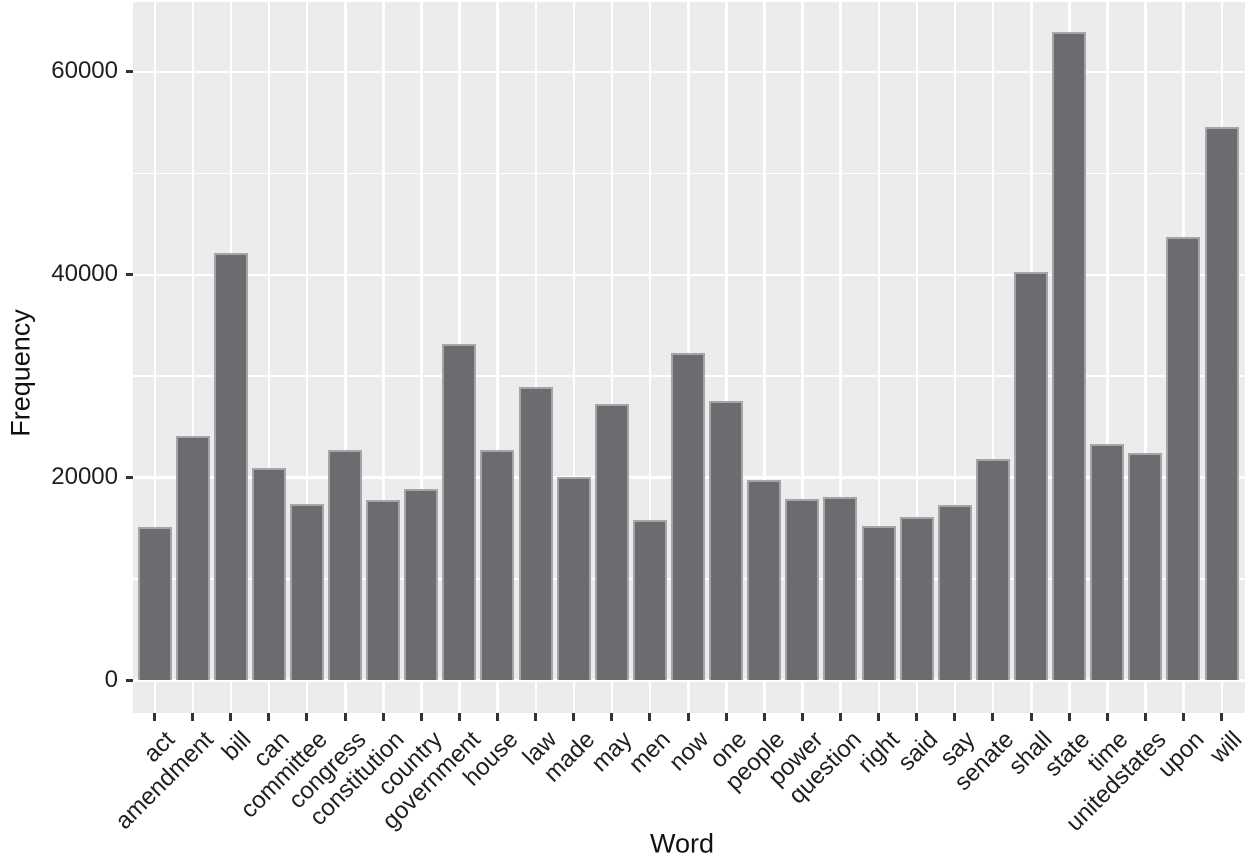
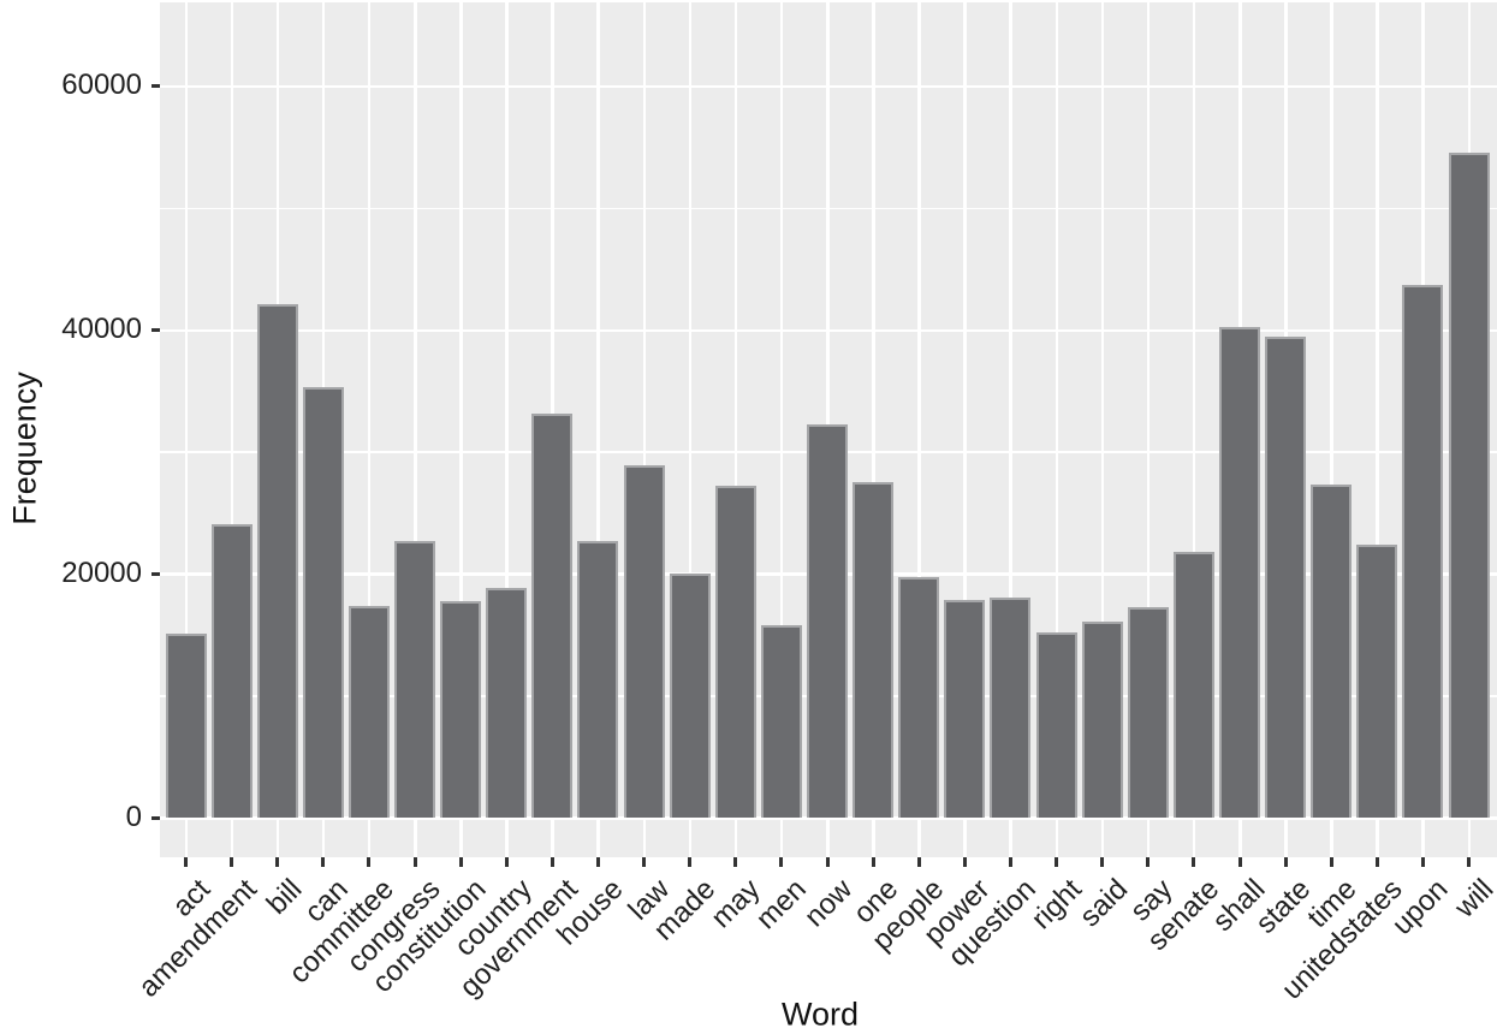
can: 21000 -> 35300
state: 63900 -> 39500
time: 23300 -> 27400
